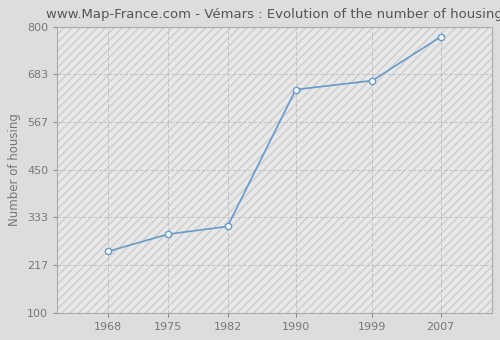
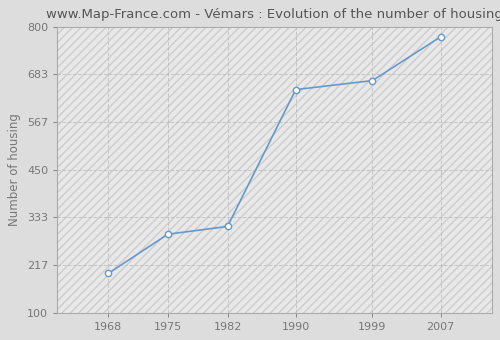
1968: 250 -> 196
